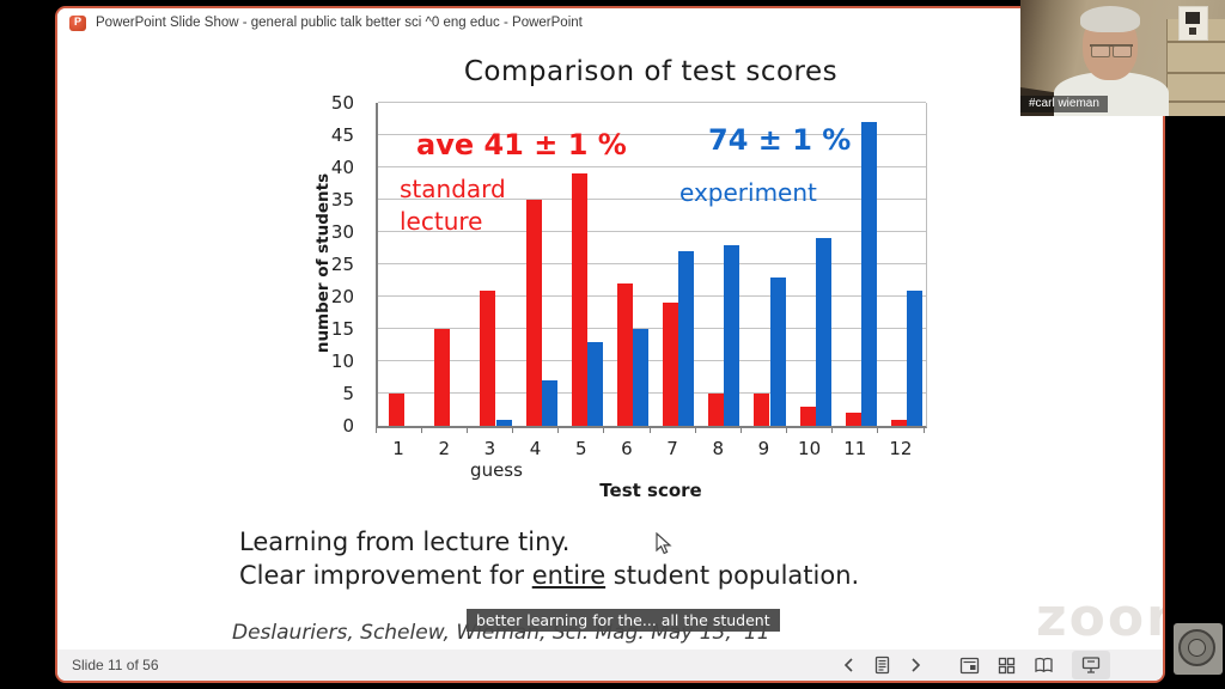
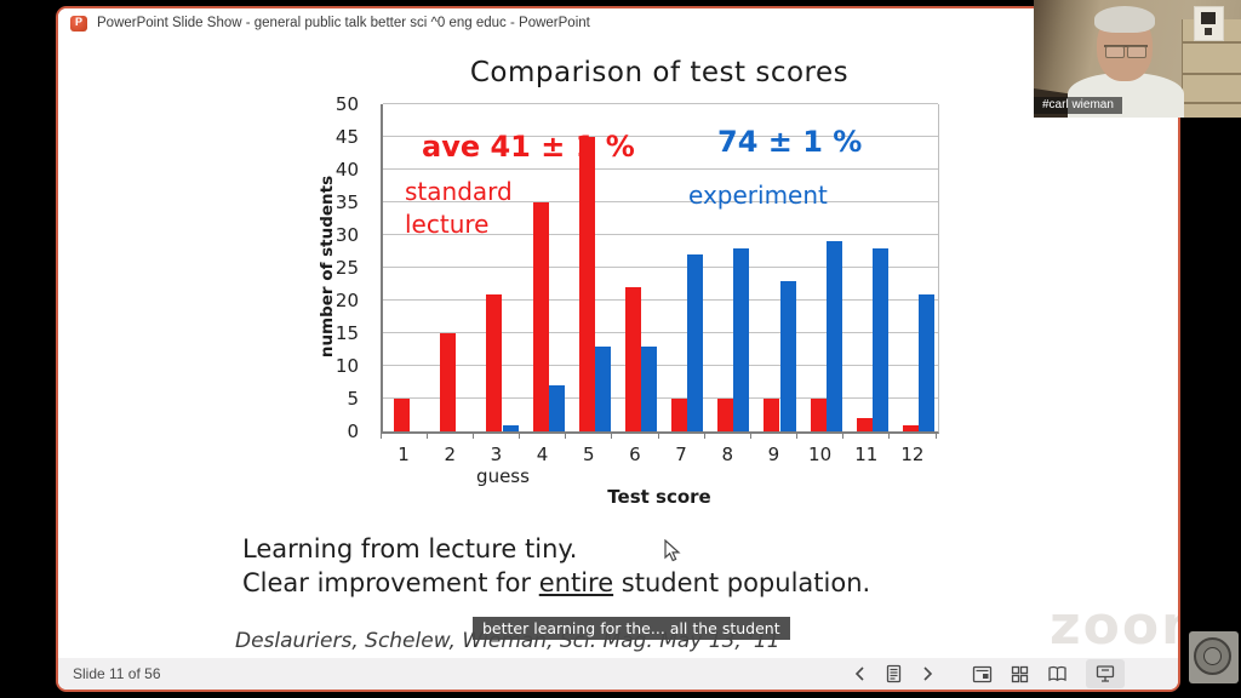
standard lecture/5: 39 -> 45
experiment/6: 15 -> 13
standard lecture/7: 19 -> 5
standard lecture/10: 3 -> 5
experiment/11: 47 -> 28
